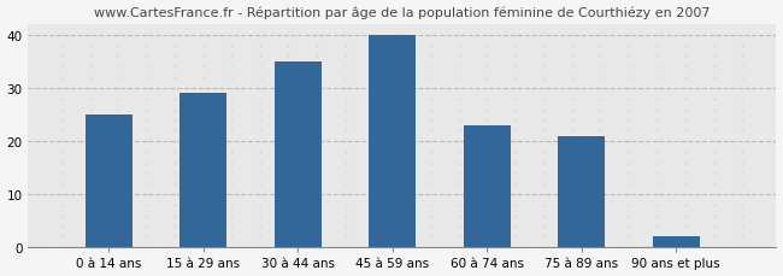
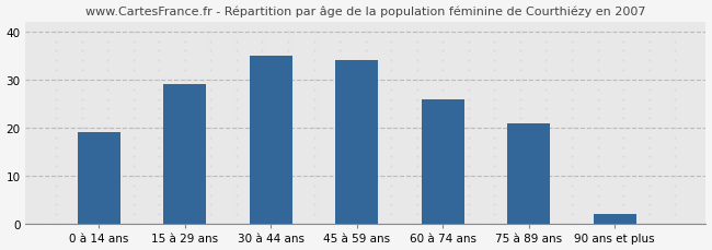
0 à 14 ans: 25 -> 19
45 à 59 ans: 40 -> 34
60 à 74 ans: 23 -> 26
